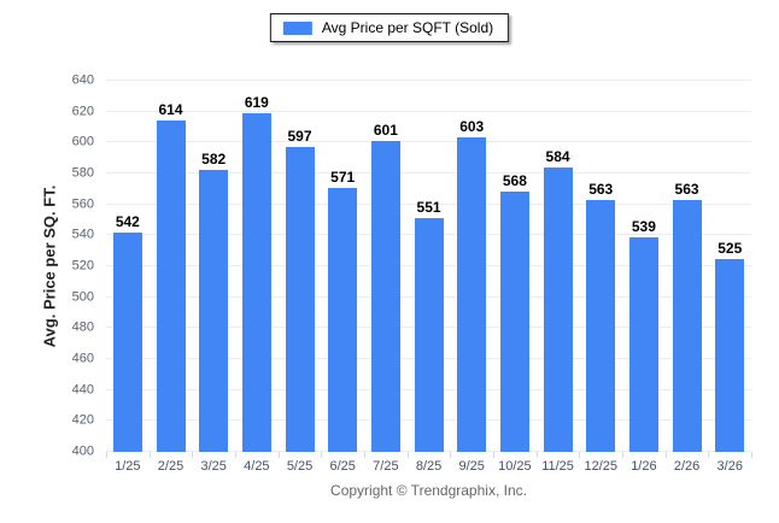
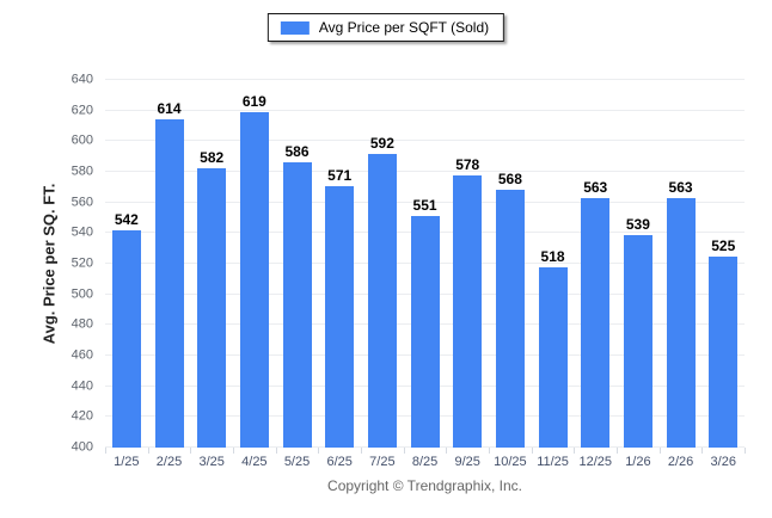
5/25: 597 -> 586
7/25: 601 -> 592
9/25: 603 -> 578
11/25: 584 -> 518
